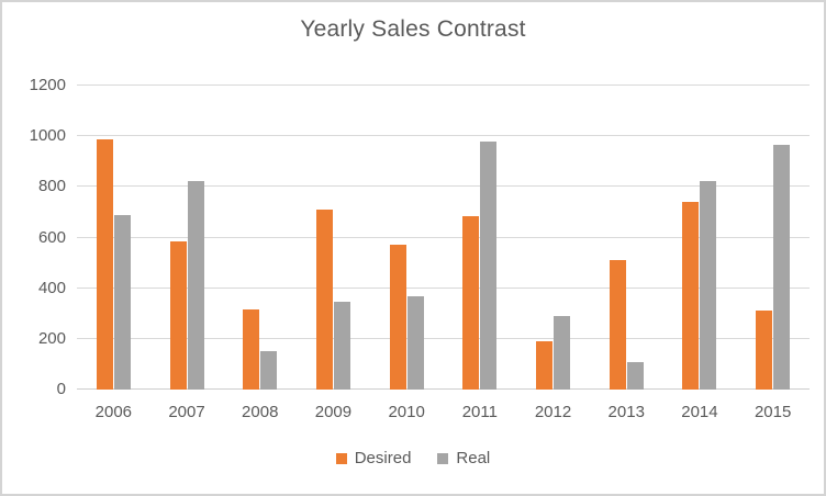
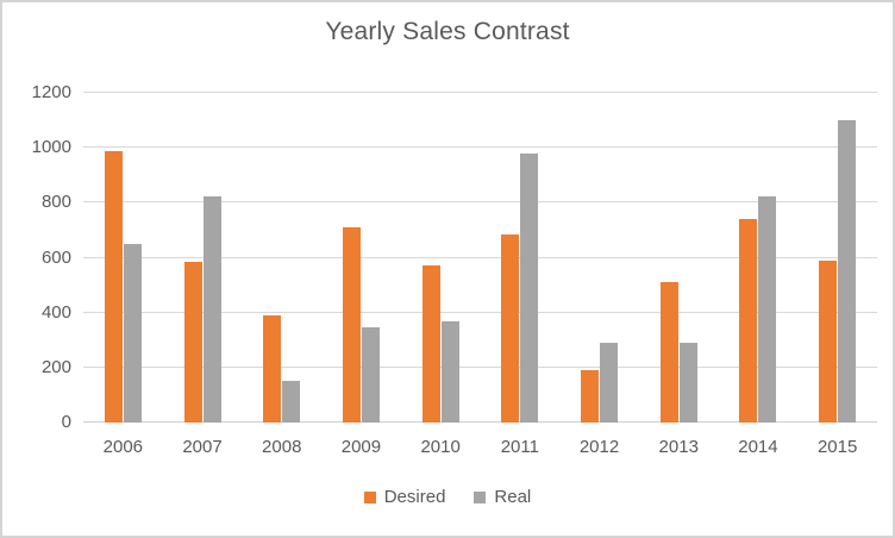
Real/2006: 690 -> 650
Desired/2008: 320 -> 390
Real/2013: 110 -> 290
Desired/2015: 310 -> 590
Real/2015: 960 -> 1100
